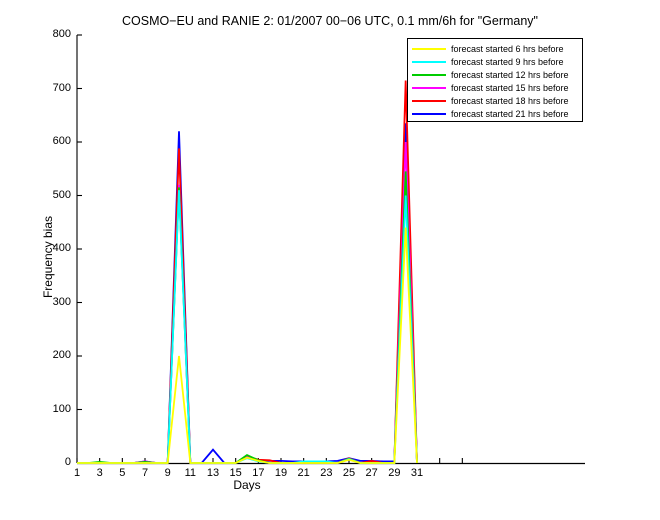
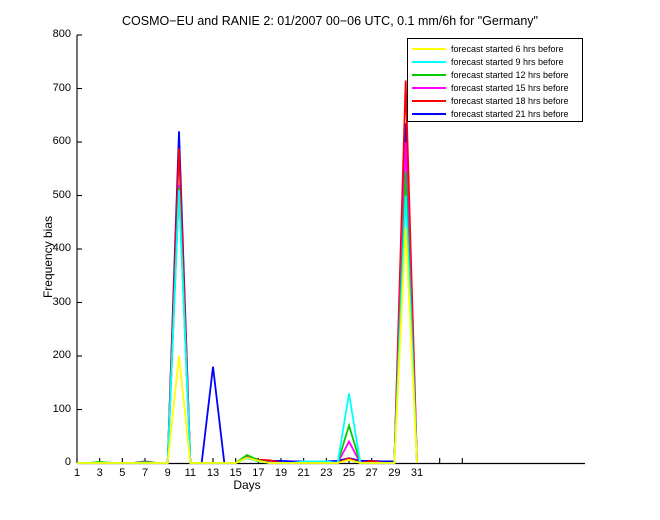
forecast started 21 hrs before/13: 20 -> 180
forecast started 9 hrs before/25: 10 -> 130
forecast started 12 hrs before/25: 10 -> 70
forecast started 15 hrs before/25: 10 -> 40
